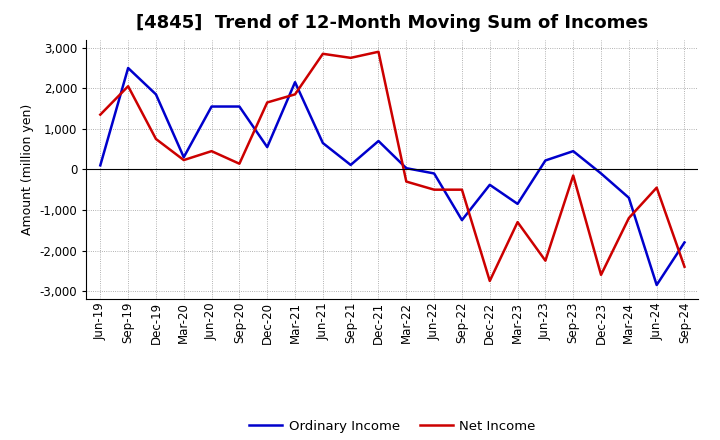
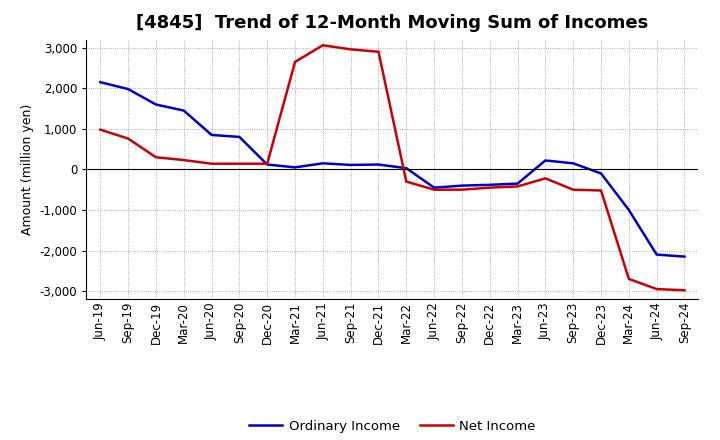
Ordinary Income/Jun-19: 100 -> 2,150
Net Income/Jun-19: 1,350 -> 980
Ordinary Income/Sep-19: 2,500 -> 1,980
Net Income/Sep-19: 2,050 -> 760
Ordinary Income/Dec-19: 1,850 -> 1,600
Net Income/Dec-19: 750 -> 300
Ordinary Income/Mar-20: 300 -> 1,450
Ordinary Income/Jun-20: 1,550 -> 850
Net Income/Jun-20: 450 -> 140
Ordinary Income/Sep-20: 1,550 -> 800
Ordinary Income/Dec-20: 550 -> 120
Net Income/Dec-20: 1,650 -> 140
Ordinary Income/Mar-21: 2,150 -> 50
Net Income/Mar-21: 1,850 -> 2,650
Ordinary Income/Jun-21: 650 -> 150
Net Income/Jun-21: 2,850 -> 3,060
Net Income/Sep-21: 2,750 -> 2,960
Ordinary Income/Dec-21: 700 -> 120
Ordinary Income/Jun-22: -100 -> -450
Ordinary Income/Sep-22: -1,250 -> -400
Net Income/Dec-22: -2,750 -> -450
Ordinary Income/Mar-23: -850 -> -350
Net Income/Mar-23: -1,300 -> -420
Net Income/Jun-23: -2,250 -> -220
Ordinary Income/Sep-23: 450 -> 150
Net Income/Sep-23: -150 -> -500
Net Income/Dec-23: -2,600 -> -520
Ordinary Income/Mar-24: -700 -> -1,000
Net Income/Mar-24: -1,200 -> -2,700
Ordinary Income/Jun-24: -2,850 -> -2,100
Net Income/Jun-24: -450 -> -2,950
Ordinary Income/Sep-24: -1,800 -> -2,150
Net Income/Sep-24: -2,400 -> -2,980
